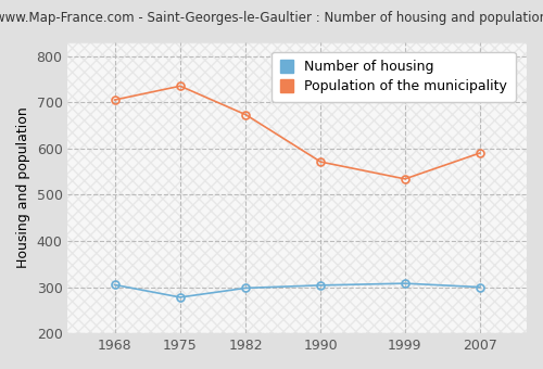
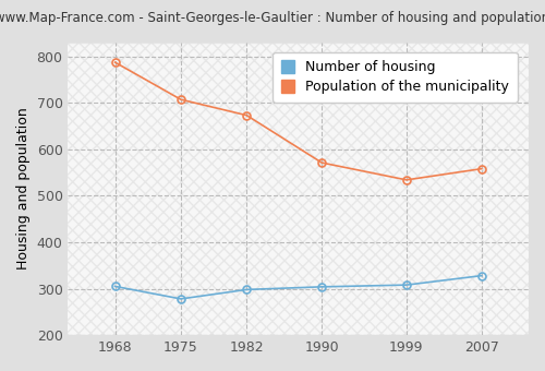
Population of the municipality/1968: 705 -> 787
Population of the municipality/1975: 735 -> 707
Number of housing/2007: 300 -> 328
Population of the municipality/2007: 590 -> 558
